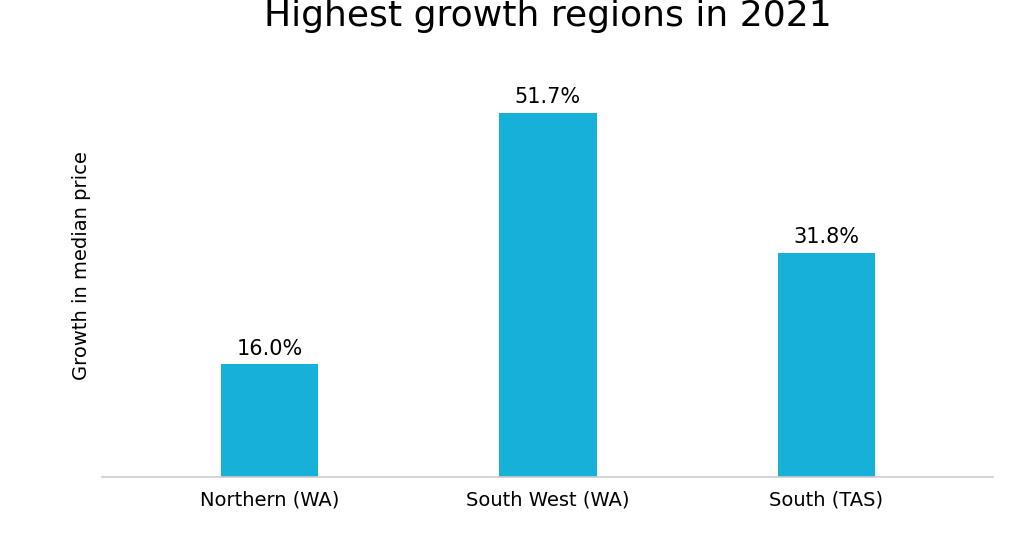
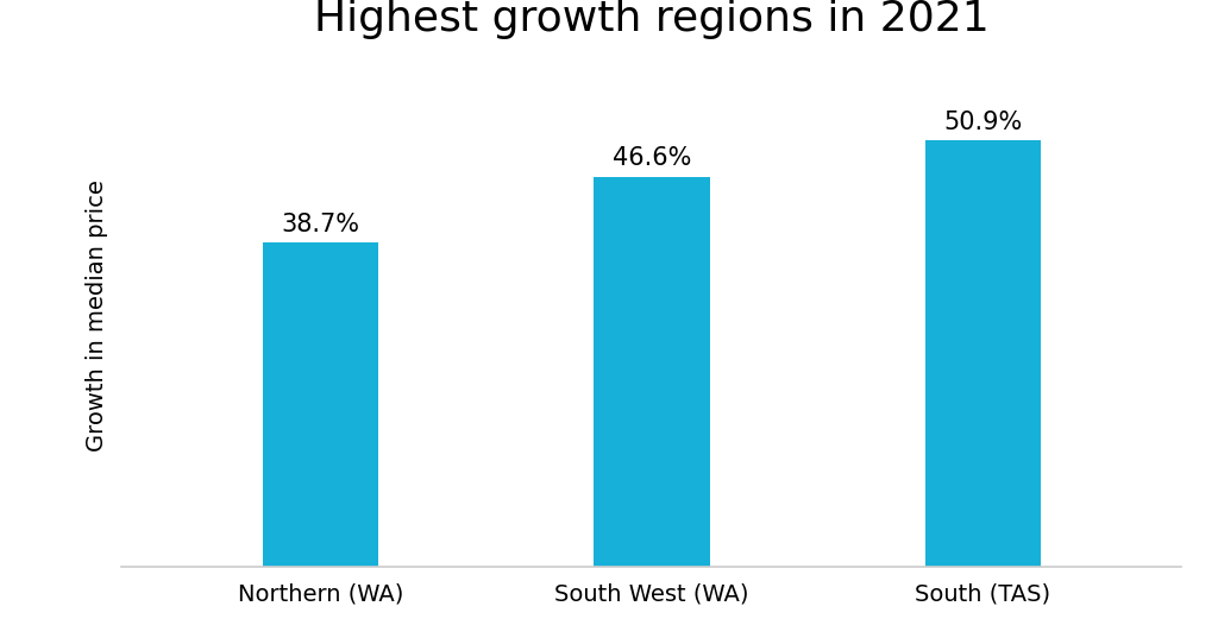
Northern (WA): 16.0% -> 38.7%
South West (WA): 51.7% -> 46.6%
South (TAS): 31.8% -> 50.9%
